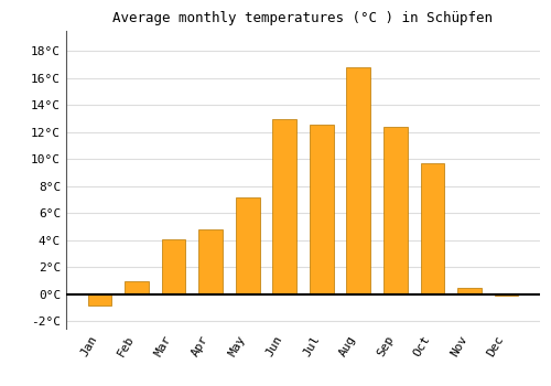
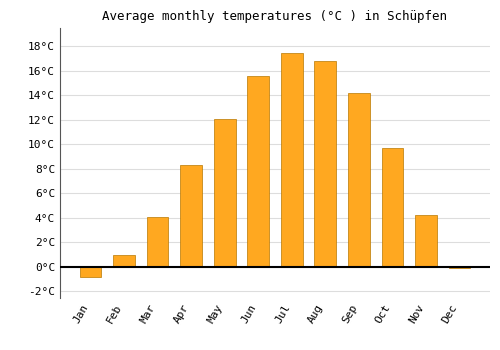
Apr: 4.8°C -> 8.3°C
May: 7.2°C -> 12.1°C
Jun: 13.0°C -> 15.6°C
Jul: 12.6°C -> 17.5°C
Sep: 12.4°C -> 14.2°C
Nov: 0.5°C -> 4.2°C
